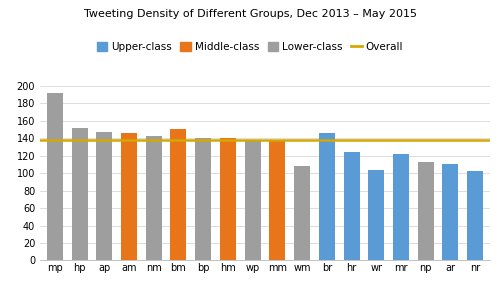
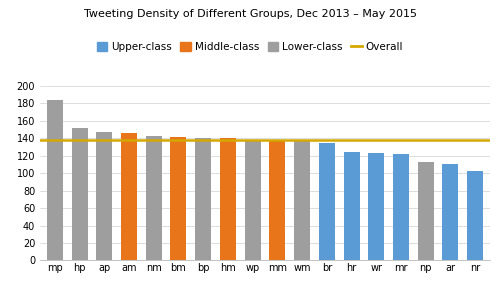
mp: 192 -> 184
bm: 150 -> 141
wm: 108 -> 137
br: 146 -> 135
wr: 104 -> 123
